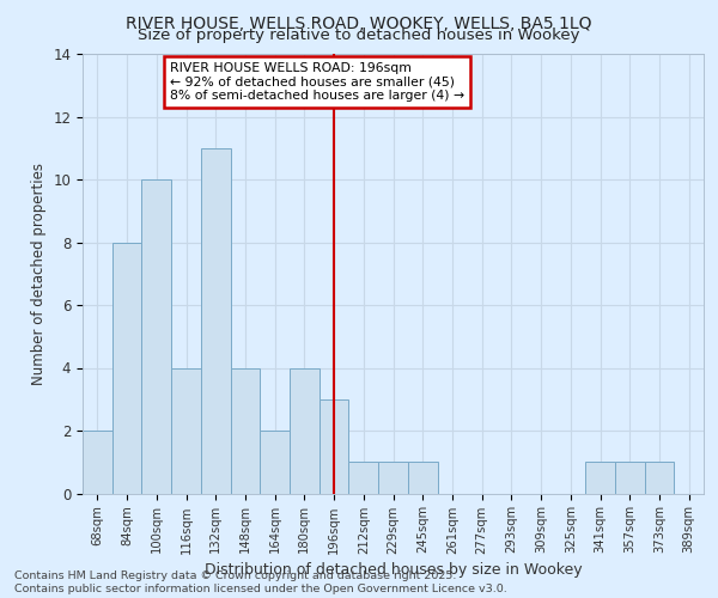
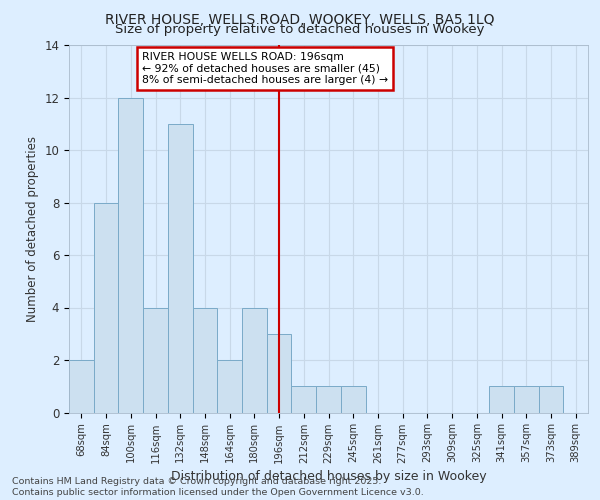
100sqm: 10 -> 12
